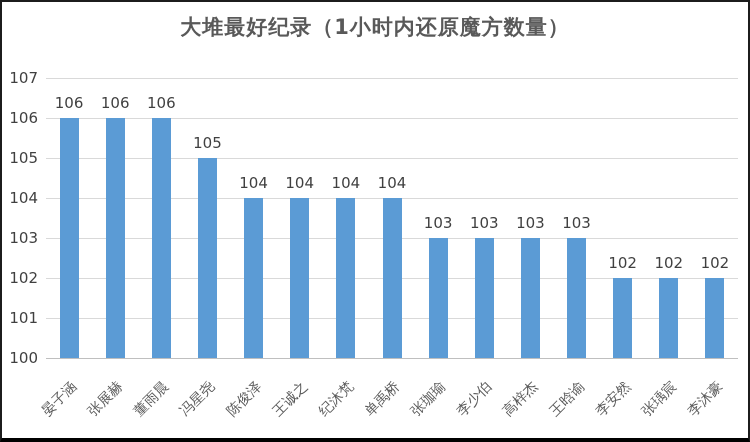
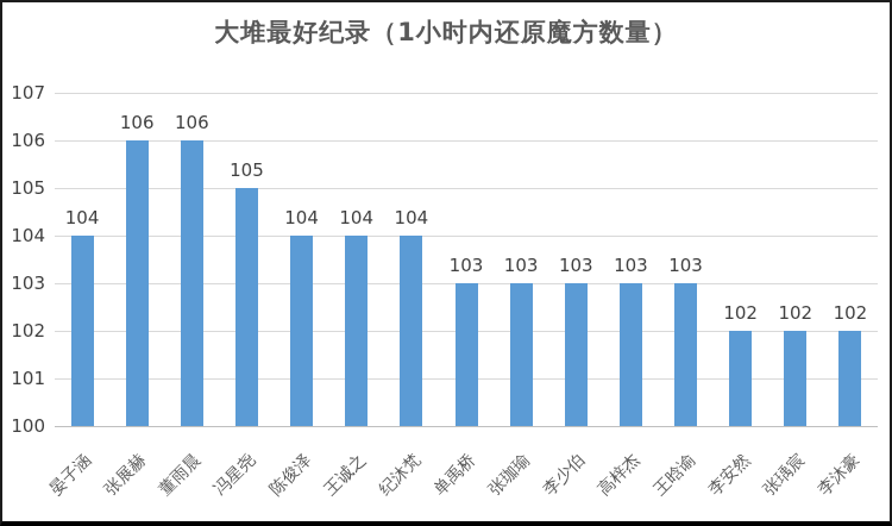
晏子涵: 106 -> 104
单禹桥: 104 -> 103
